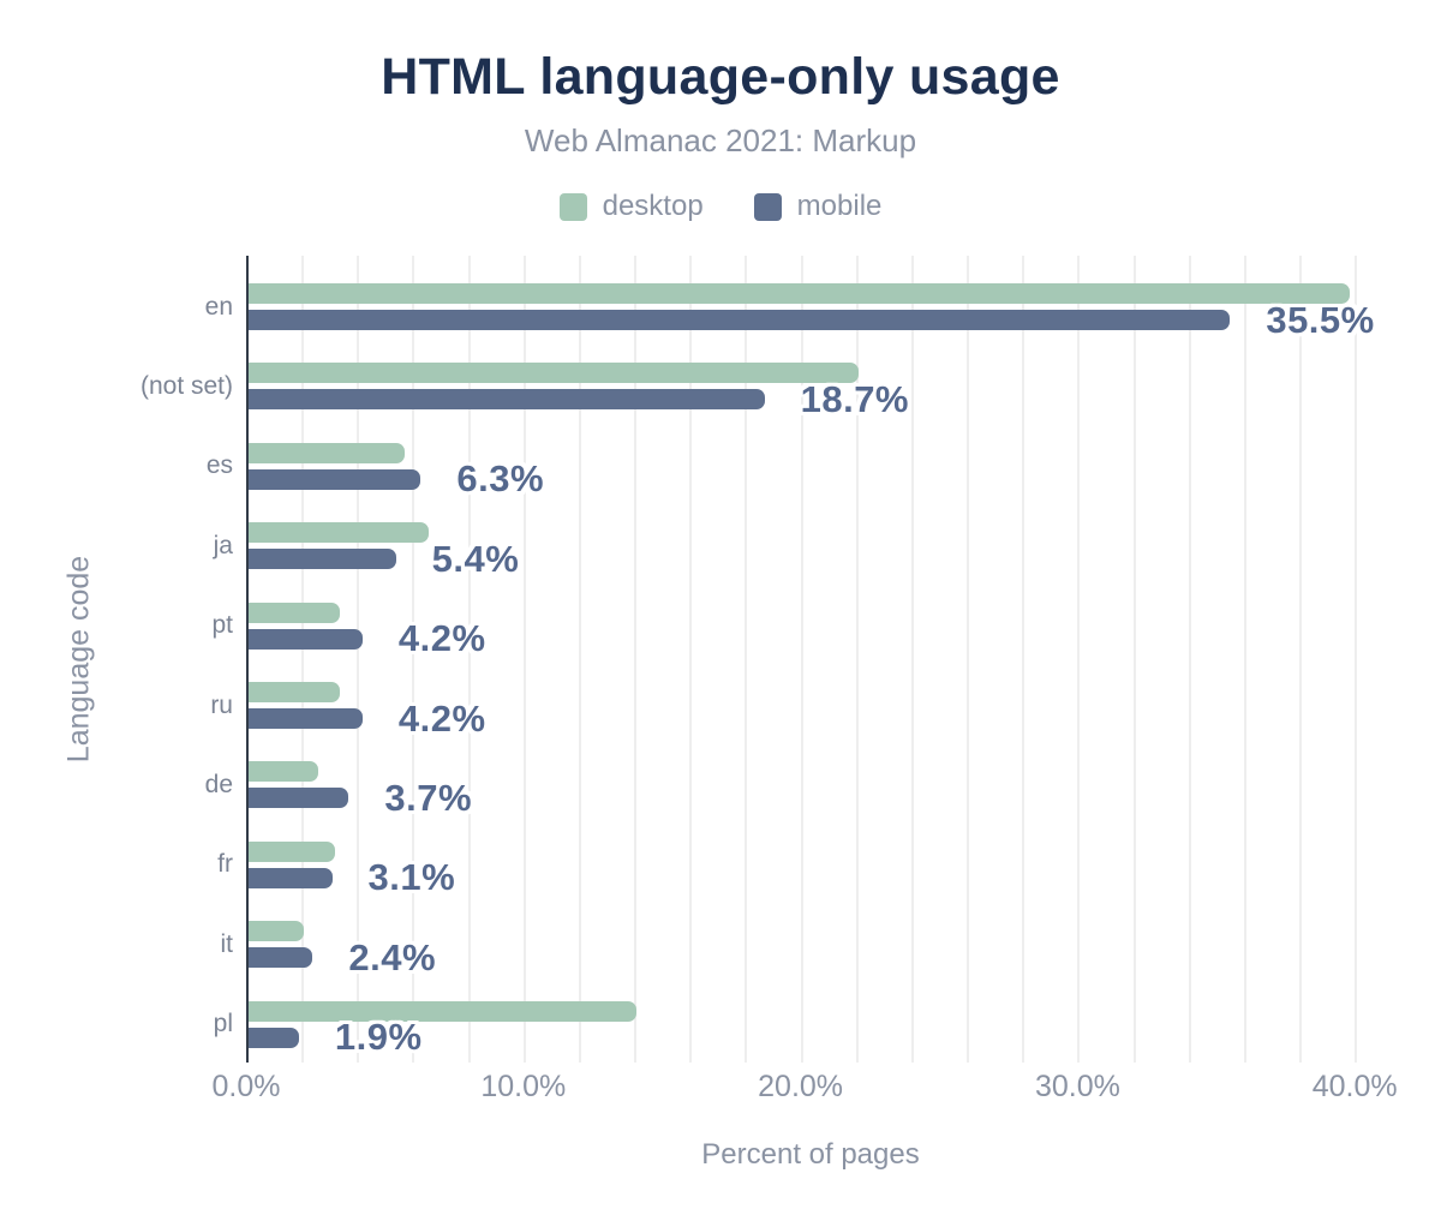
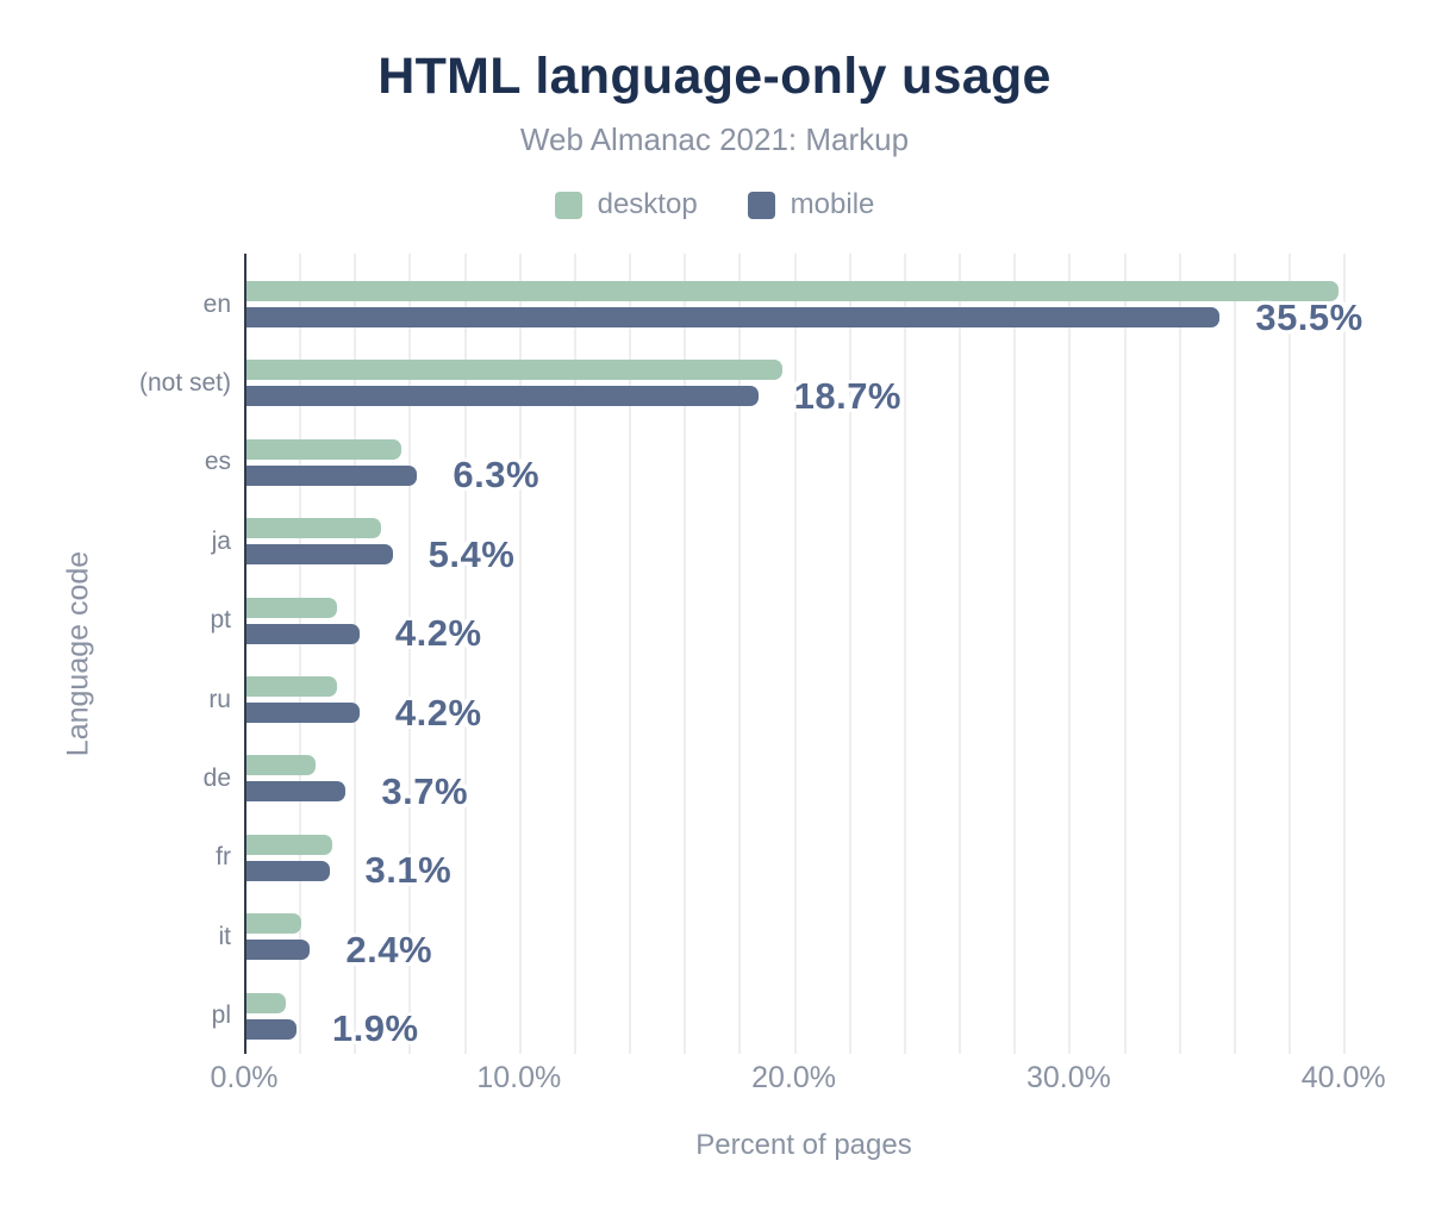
desktop/(not set): 22.1% -> 19.6%
desktop/ja: 6.6% -> 5.0%
desktop/pl: 14.1% -> 1.5%
